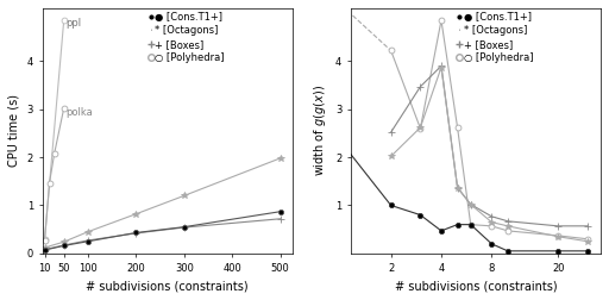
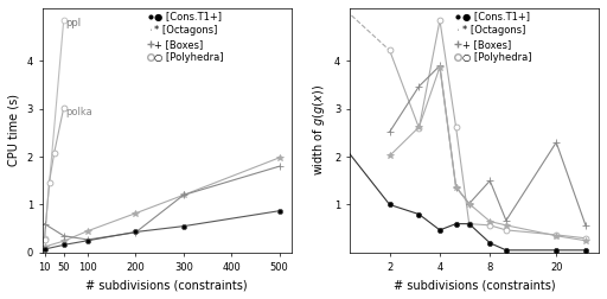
+ [Boxes]/10: 0.08 -> 0.60
+ [Boxes]/50: 0.17 -> 0.35
+ [Boxes]/300: 0.54 -> 1.20
+ [Boxes]/500: 0.72 -> 1.80
+ [Boxes]/8: 0.77 -> 1.50
+ [Boxes]/20: 0.57 -> 2.30
